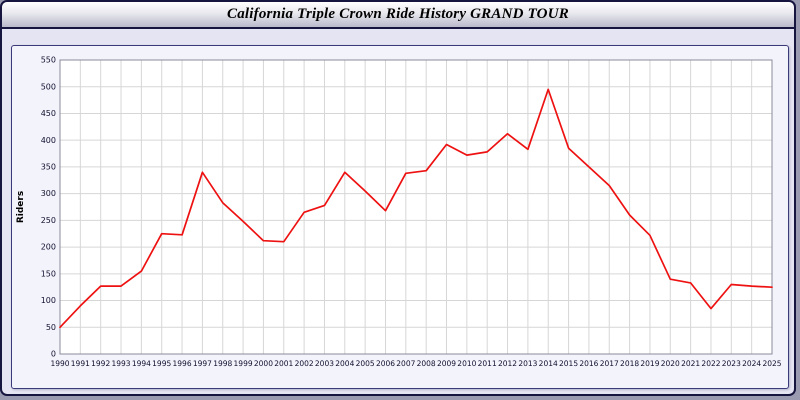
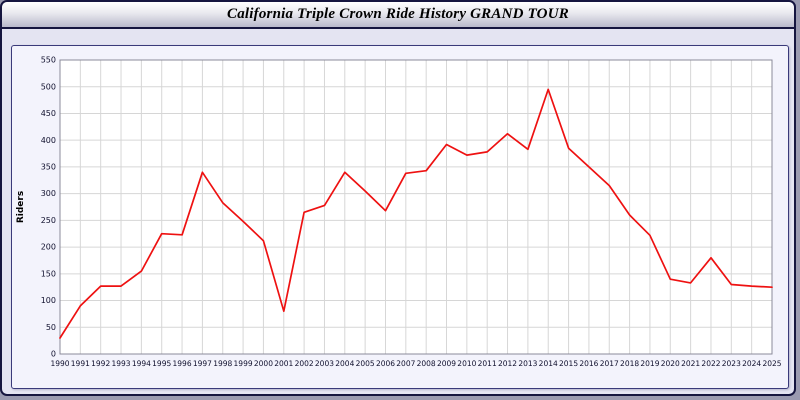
1990: 50 -> 30
2001: 210 -> 80
2022: 80 -> 180
